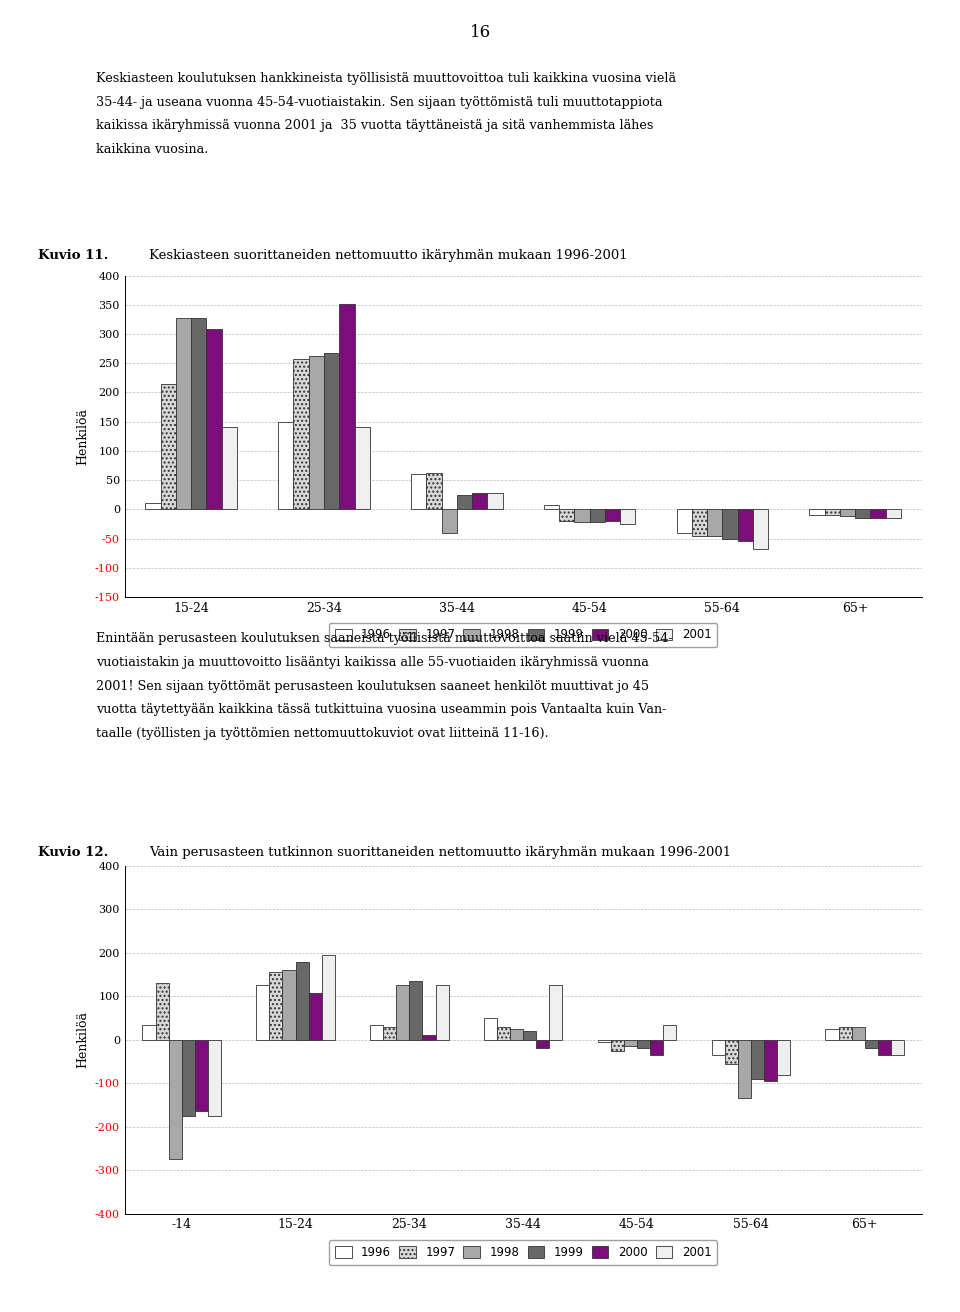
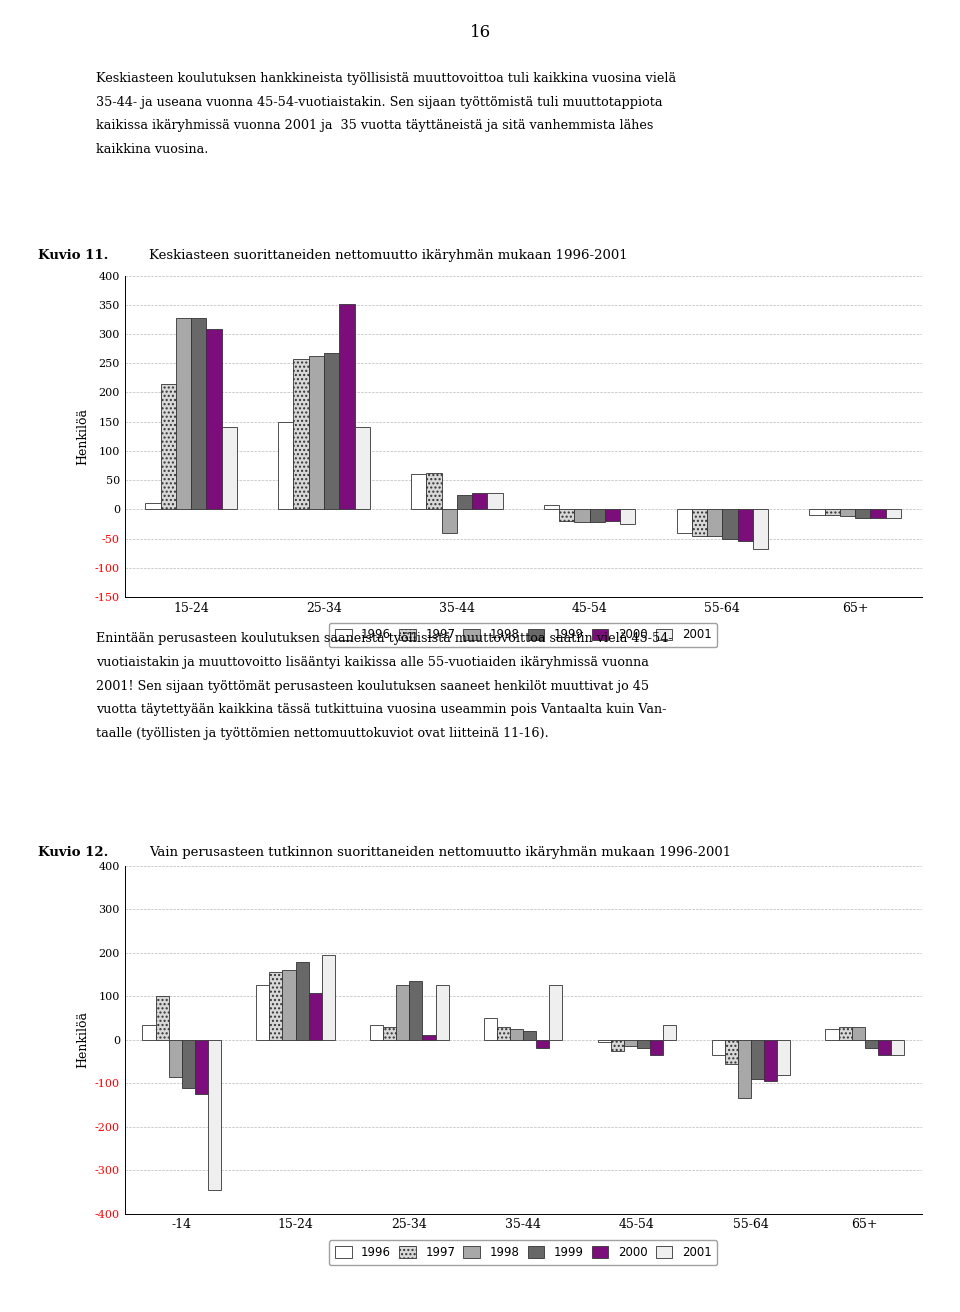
1997/-14: 130 -> 100
1998/-14: -275 -> -85
1999/-14: -175 -> -110
2000/-14: -165 -> -125
2001/-14: -175 -> -345
